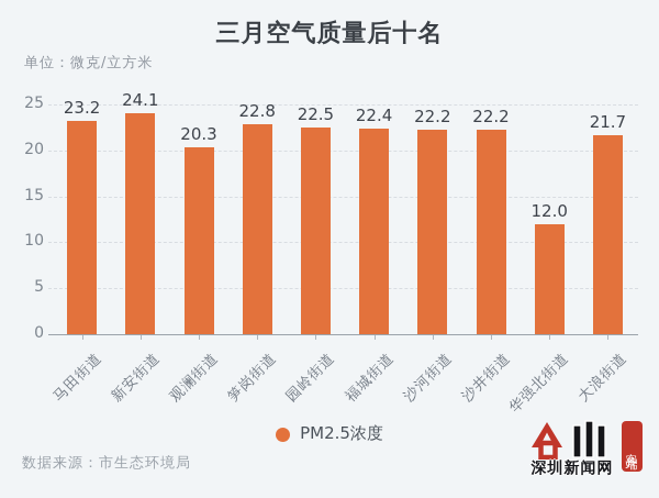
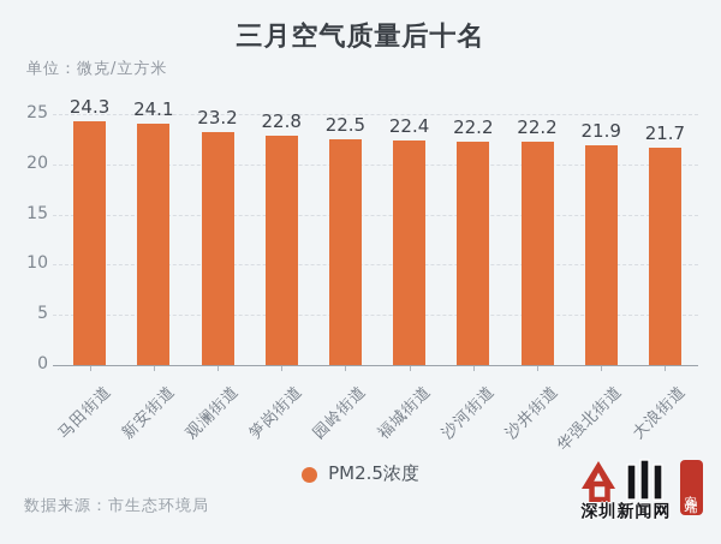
马田街道: 23.2 -> 24.3
观澜街道: 20.3 -> 23.2
华强北街道: 12.0 -> 21.9
